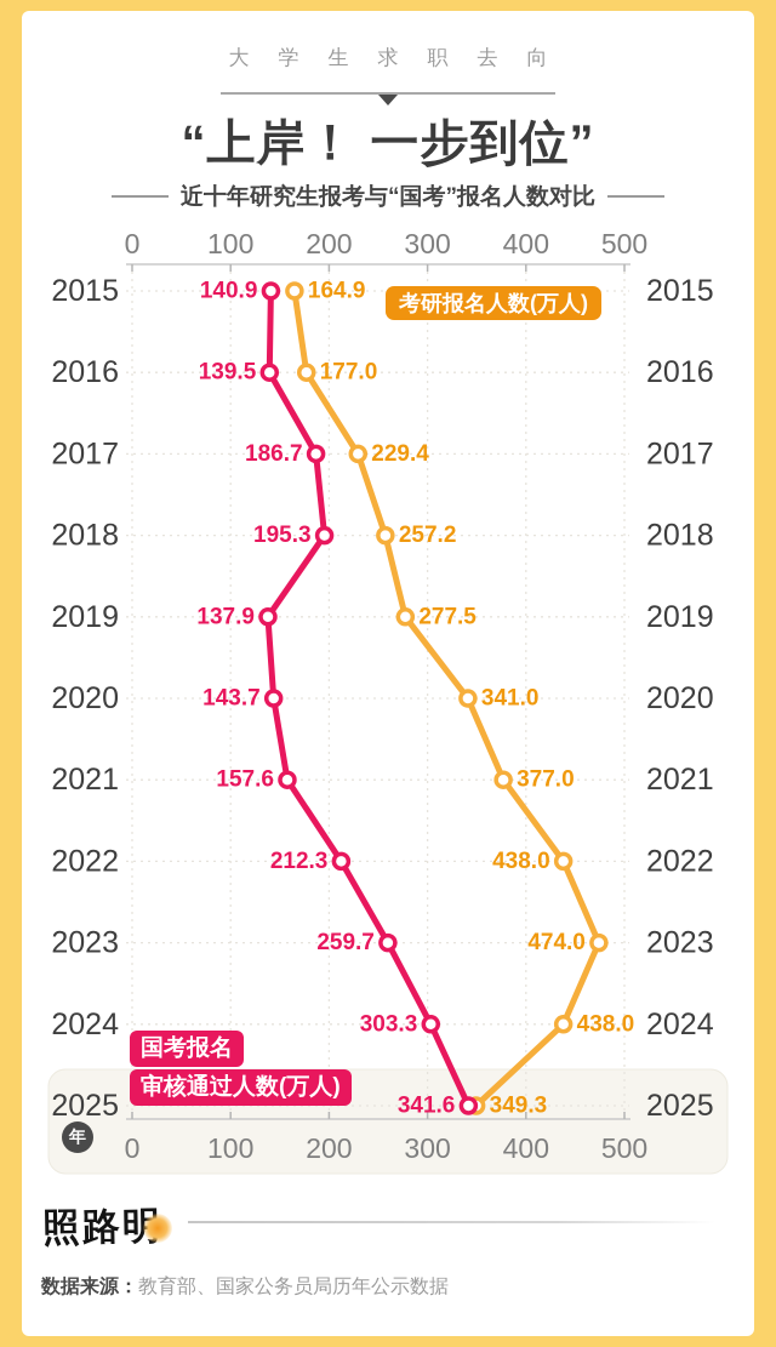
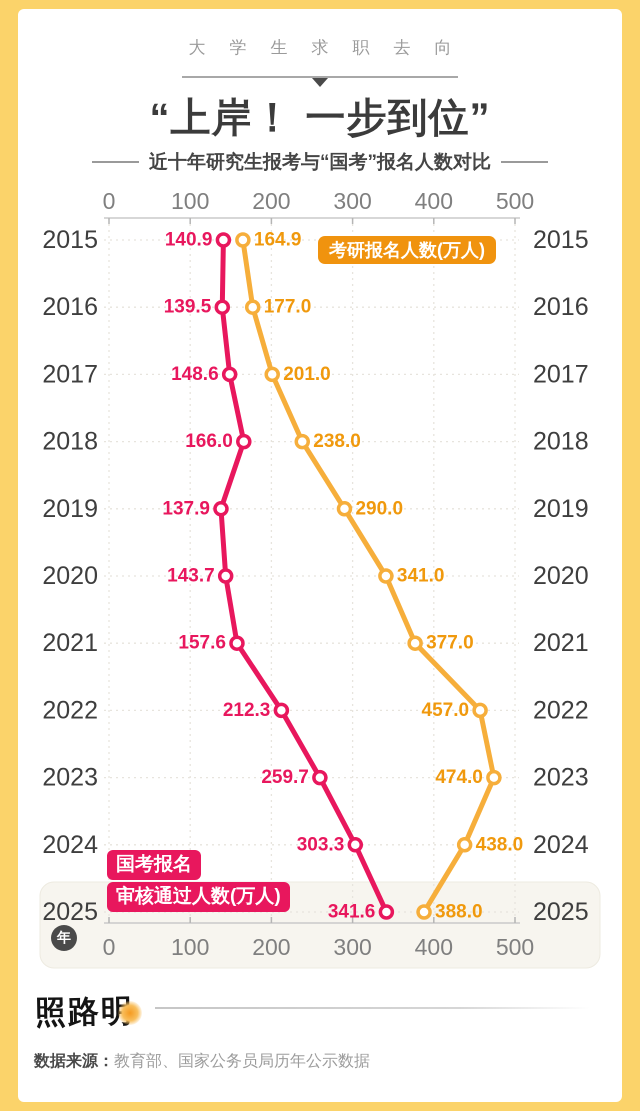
考研报名人数(万人)/2017: 229.4 -> 201.0
国考报名审核通过人数(万人)/2017: 186.7 -> 148.6
考研报名人数(万人)/2018: 257.2 -> 238.0
国考报名审核通过人数(万人)/2018: 195.3 -> 166.0
考研报名人数(万人)/2019: 277.5 -> 290.0
考研报名人数(万人)/2022: 438.0 -> 457.0
考研报名人数(万人)/2025: 349.3 -> 388.0
